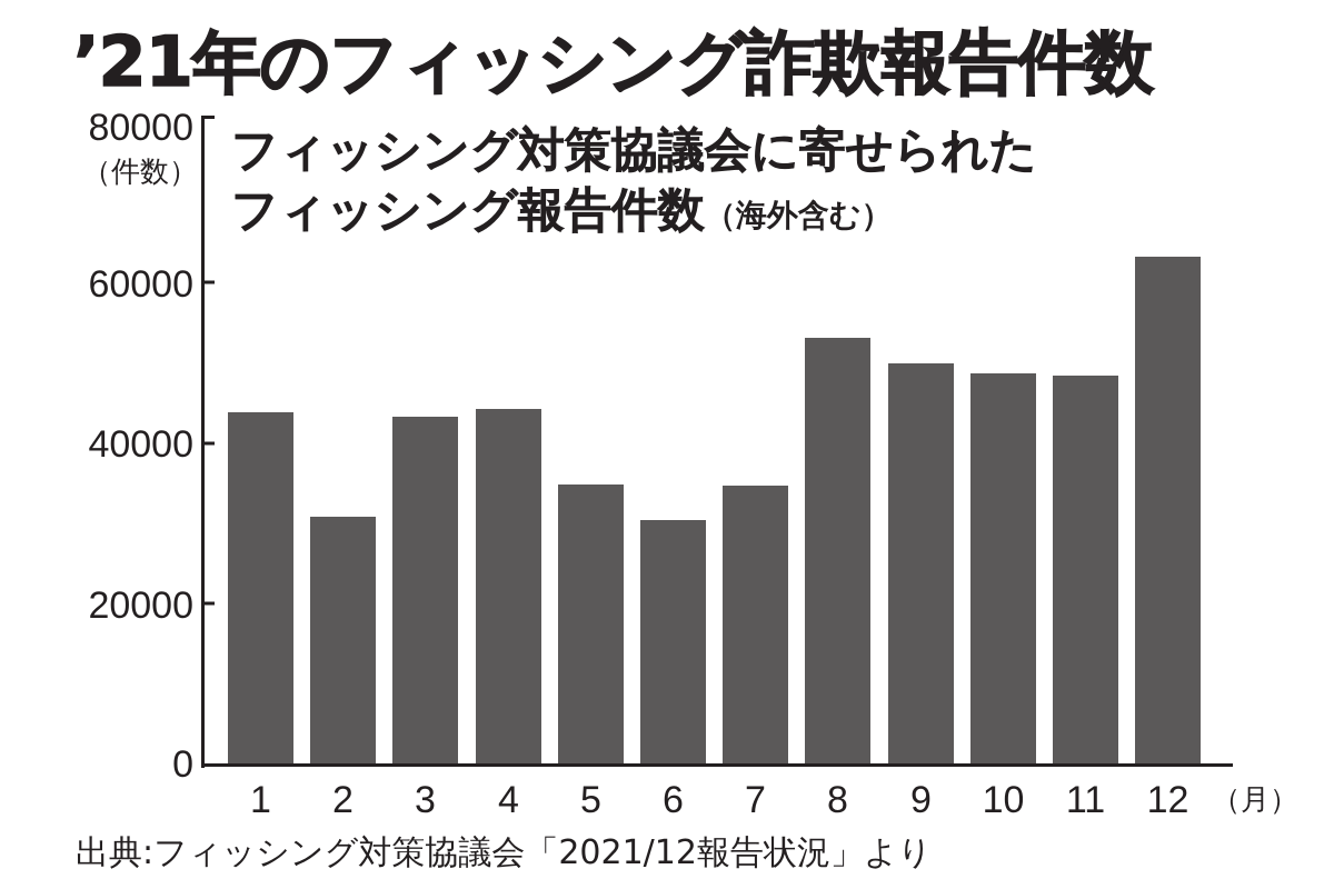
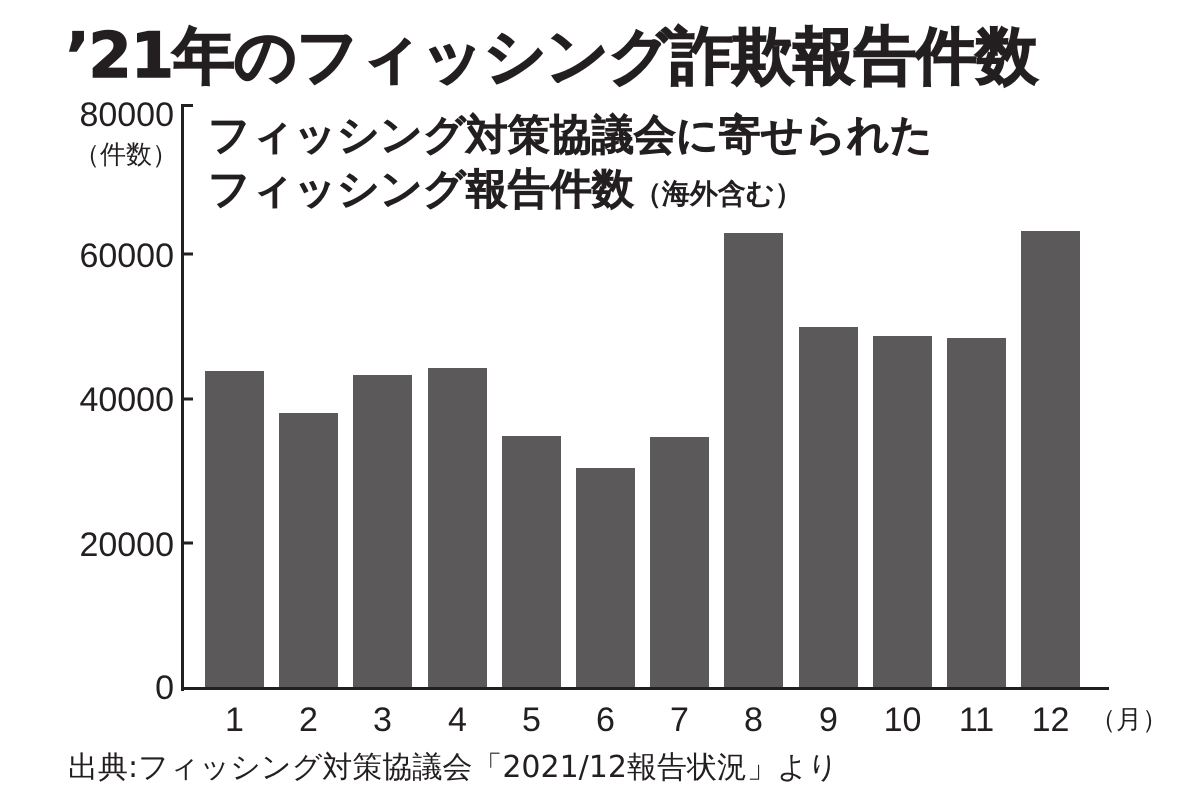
2: 31000 -> 38000
8: 53000 -> 63000
